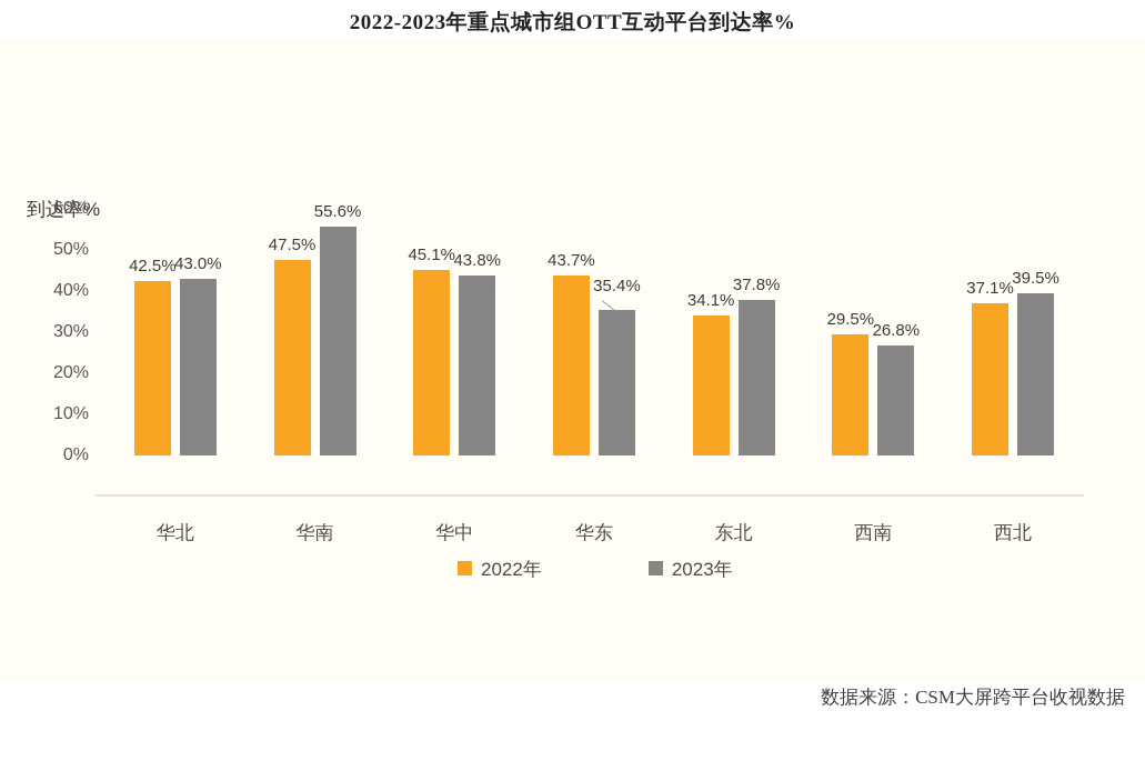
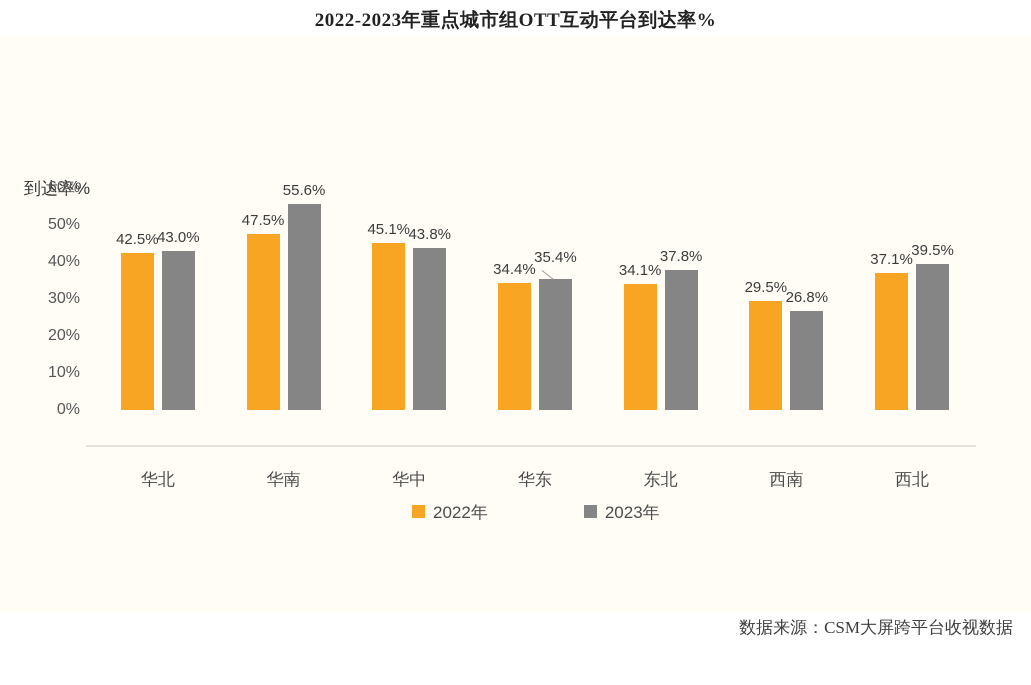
2022年/华东: 43.7% -> 34.4%
